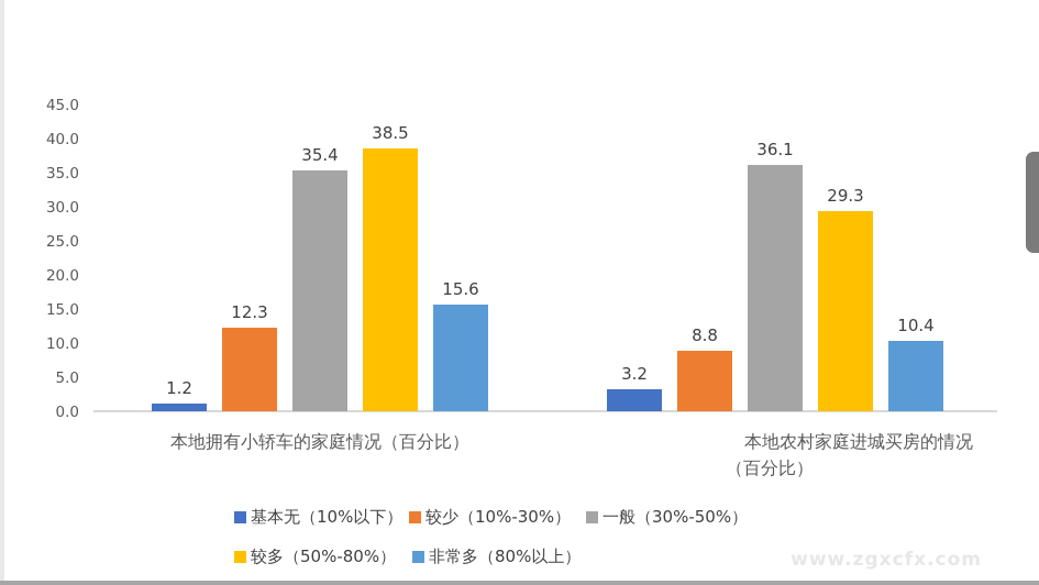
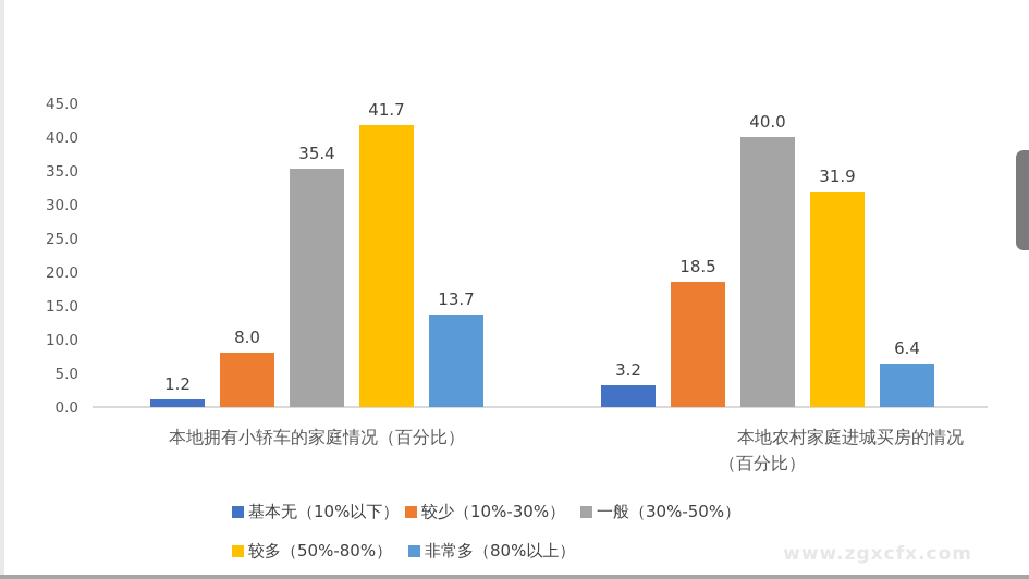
较少（10%-30%）/本地拥有小轿车的家庭情况（百分比）: 12.3 -> 8.0
较多（50%-80%）/本地拥有小轿车的家庭情况（百分比）: 38.5 -> 41.7
非常多（80%以上）/本地拥有小轿车的家庭情况（百分比）: 15.6 -> 13.7
较少（10%-30%）/本地农村家庭进城买房的情况（百分比）: 8.8 -> 18.5
一般（30%-50%）/本地农村家庭进城买房的情况（百分比）: 36.1 -> 40.0
较多（50%-80%）/本地农村家庭进城买房的情况（百分比）: 29.3 -> 31.9
非常多（80%以上）/本地农村家庭进城买房的情况（百分比）: 10.4 -> 6.4
